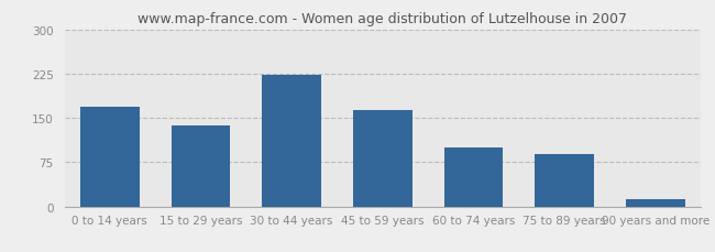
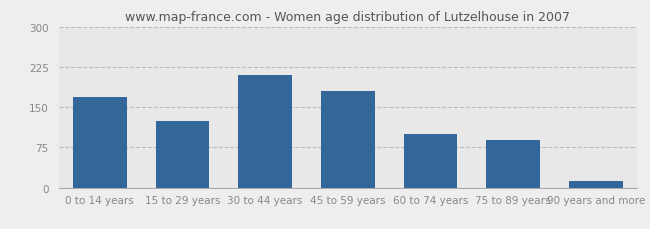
15 to 29 years: 138 -> 124
30 to 44 years: 222 -> 210
45 to 59 years: 163 -> 180
